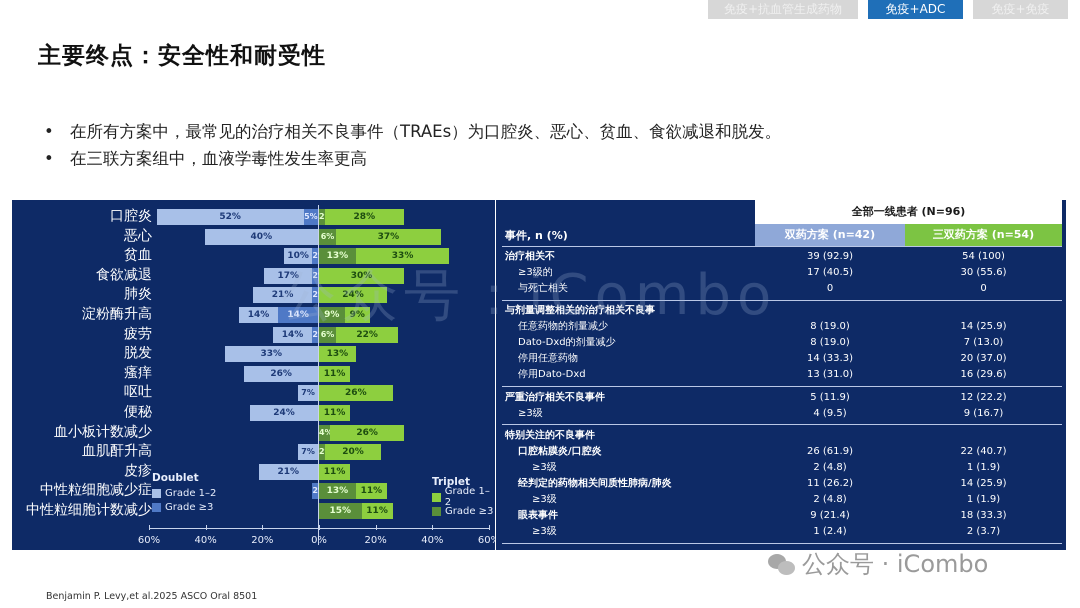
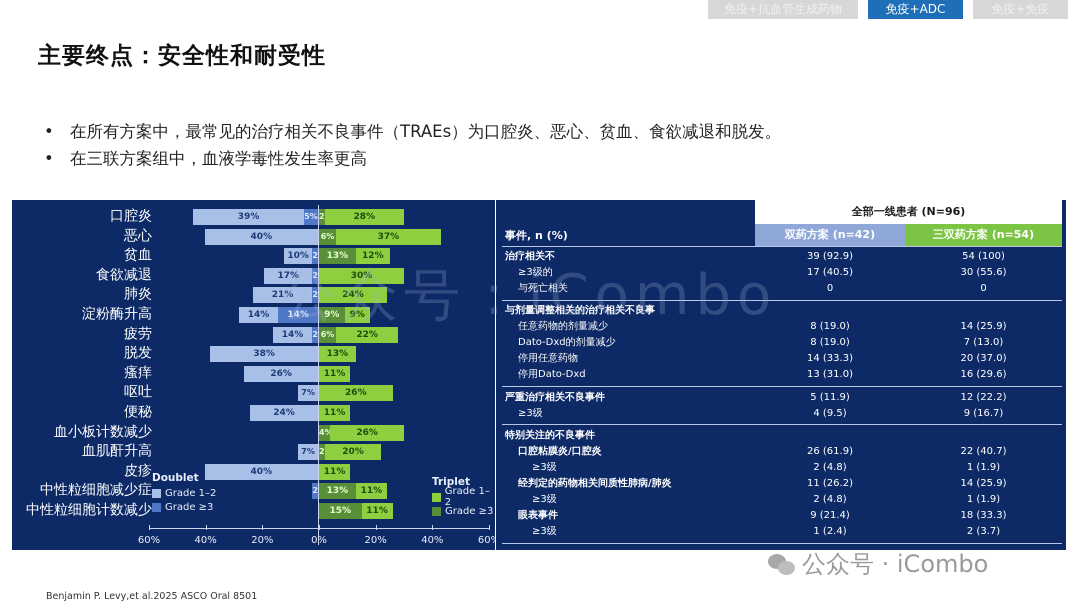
Doublet Grade 1–2/口腔炎: 52% -> 39%
Triplet Grade 1–2/贫血: 33% -> 12%
Doublet Grade 1–2/脱发: 33% -> 38%
Doublet Grade 1–2/皮疹: 21% -> 40%
